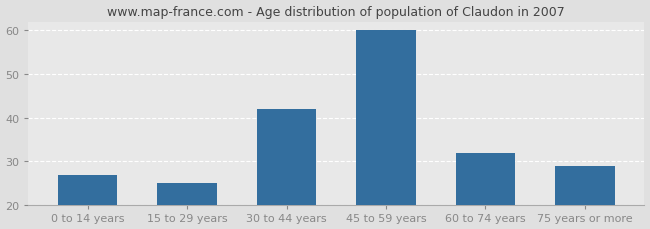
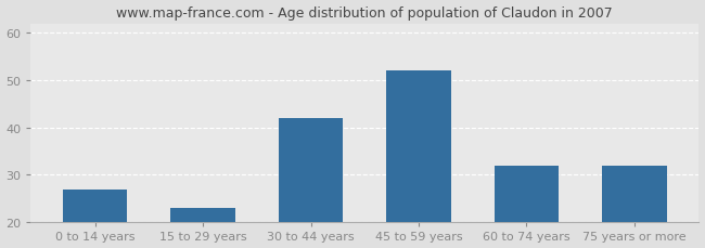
15 to 29 years: 25 -> 23
45 to 59 years: 60 -> 52
75 years or more: 29 -> 32
